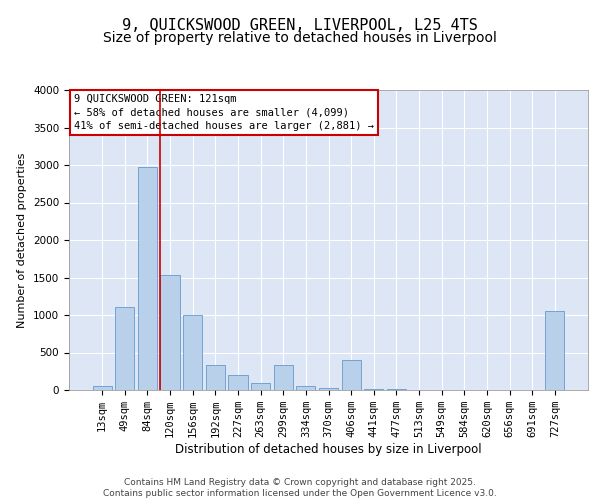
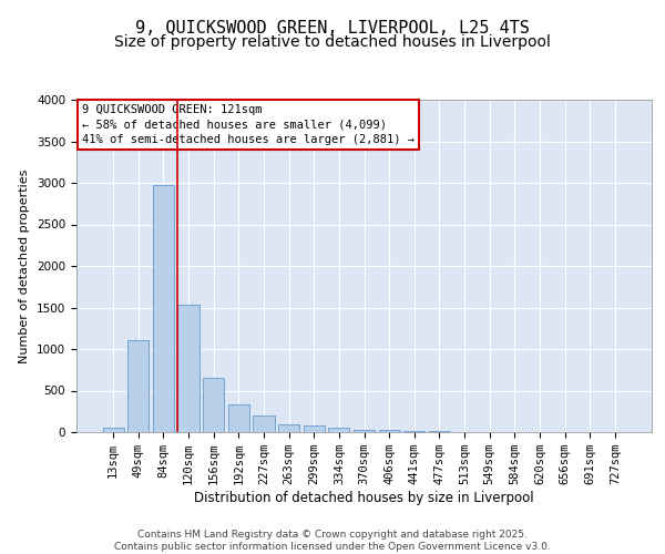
156sqm: 1000 -> 650
299sqm: 340 -> 80
406sqm: 400 -> 20
727sqm: 1060 -> 0
